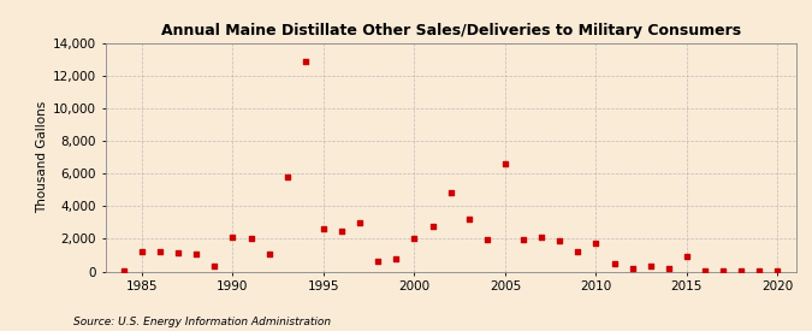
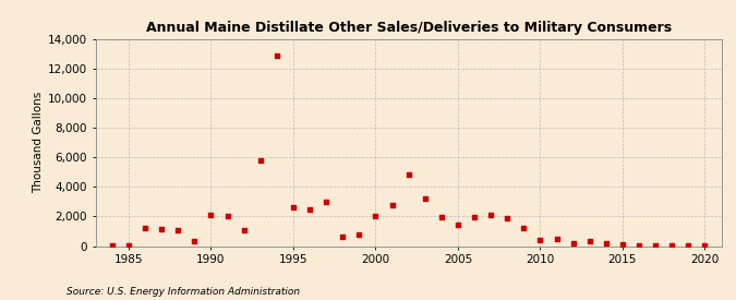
1985: 1,200 -> 0
2005: 6,600 -> 1,400
2010: 1,700 -> 400
2015: 900 -> 100
